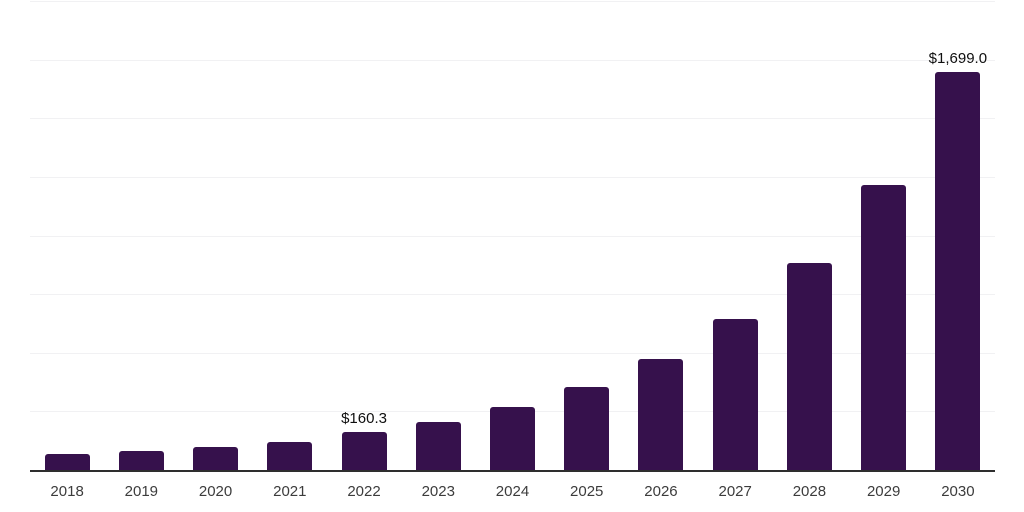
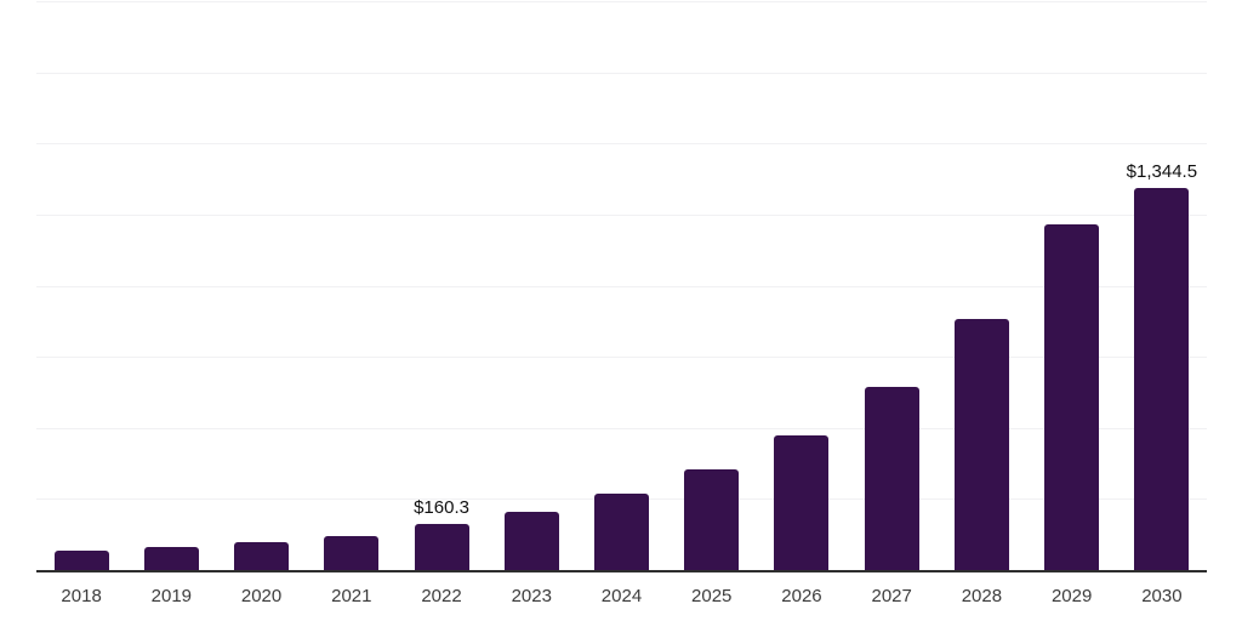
2030: $1,699.0 -> $1,344.5
